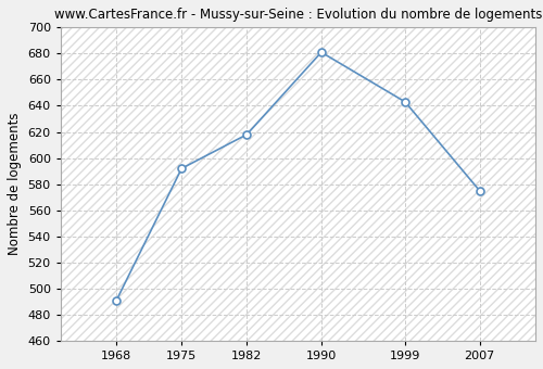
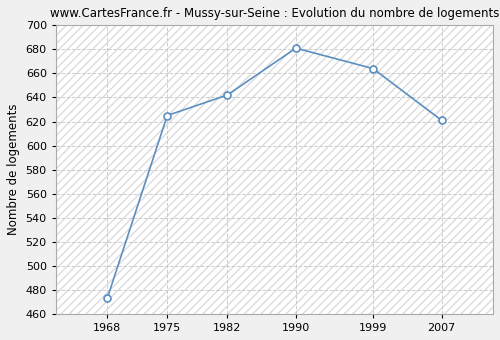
1968: 491 -> 473
1975: 592 -> 625
1982: 618 -> 642
1999: 643 -> 664
2007: 575 -> 621
